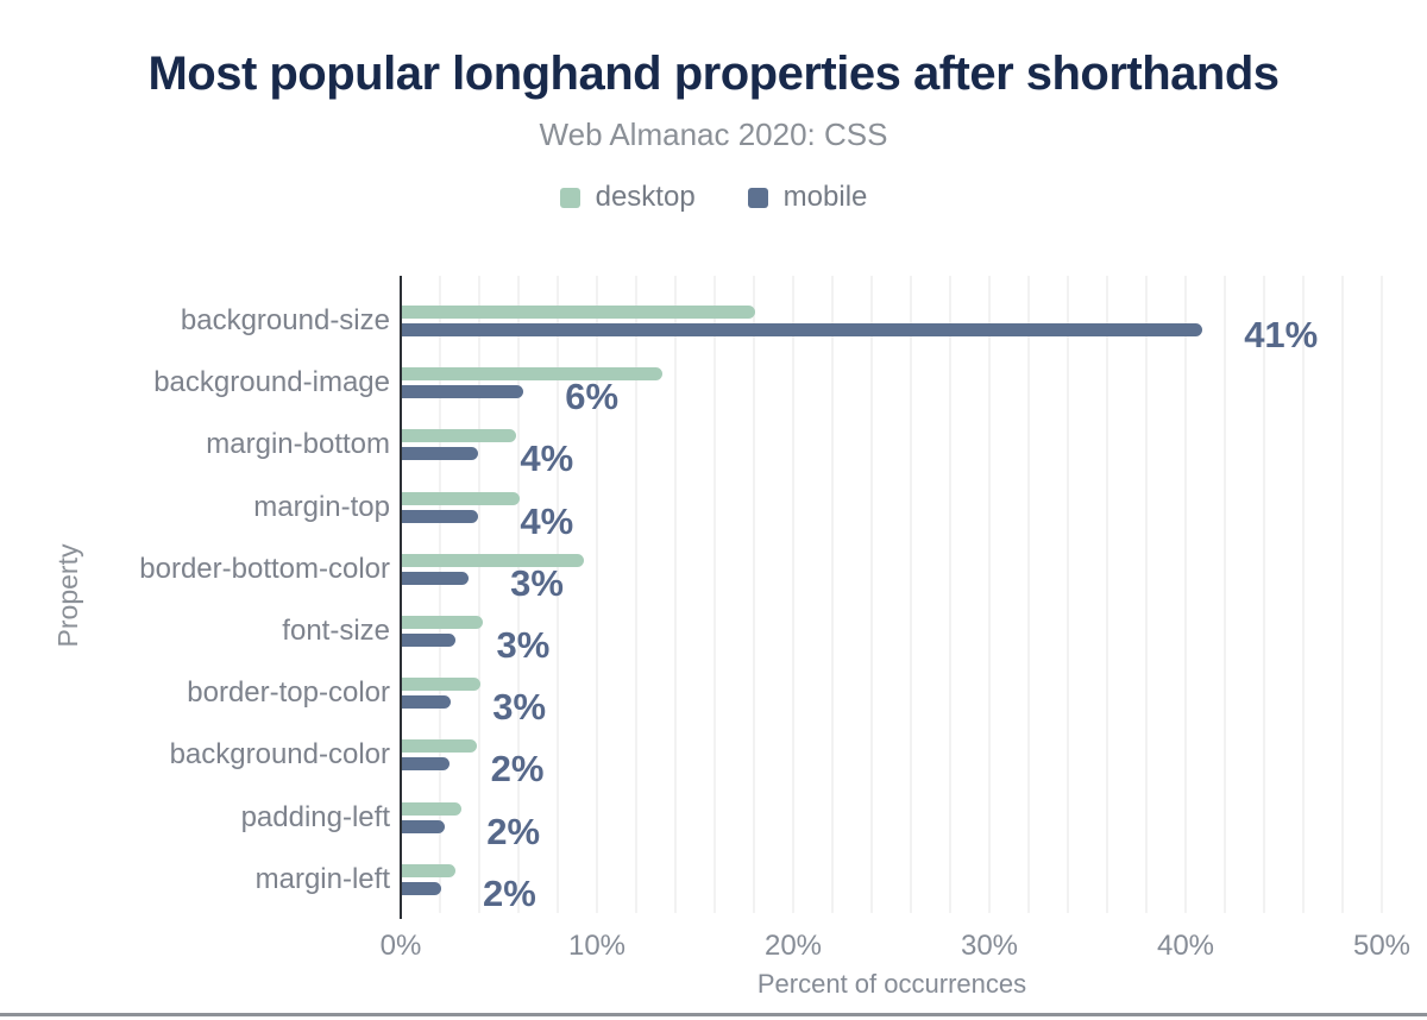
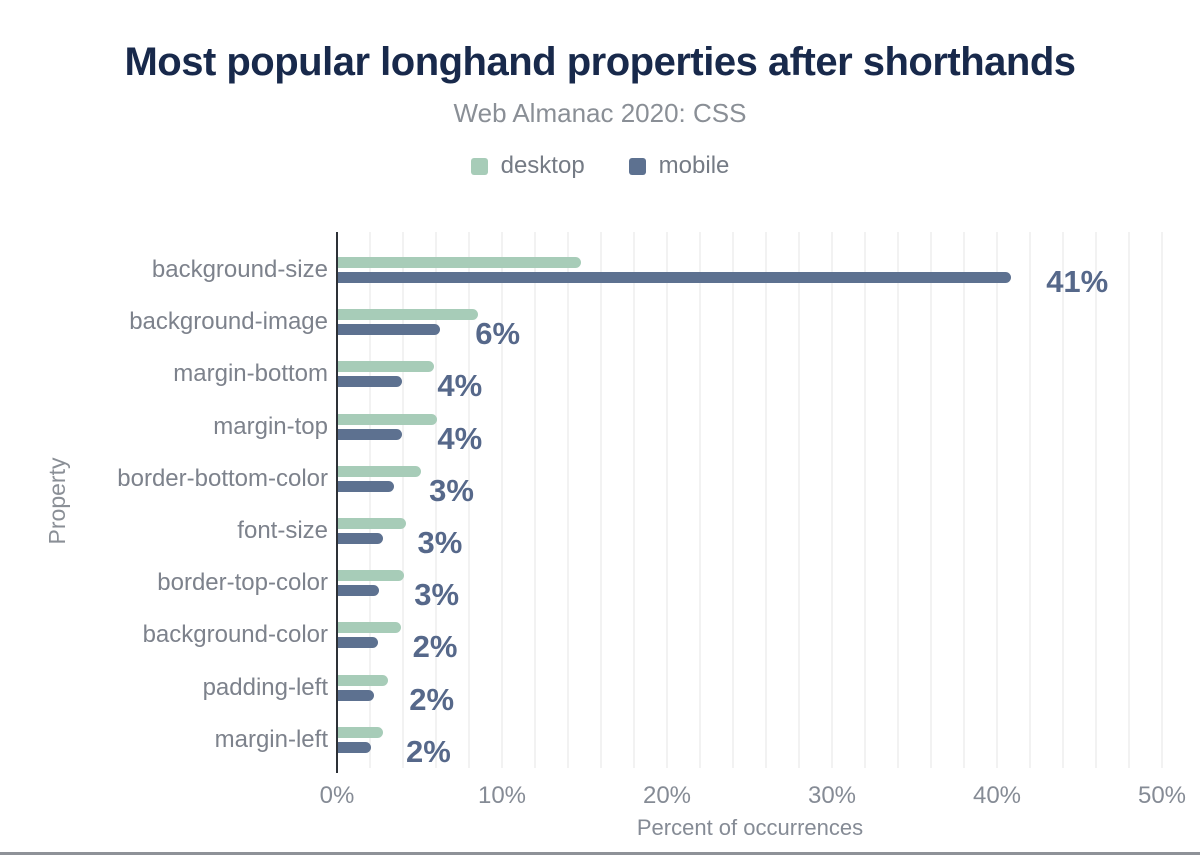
desktop/background-size: 18.0% -> 14.7%
desktop/background-image: 13.3% -> 8.5%
desktop/border-bottom-color: 9.3% -> 5.0%
